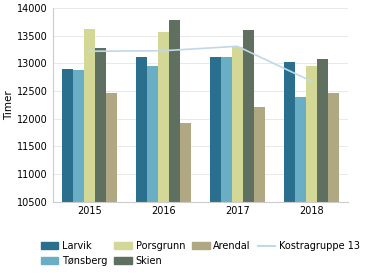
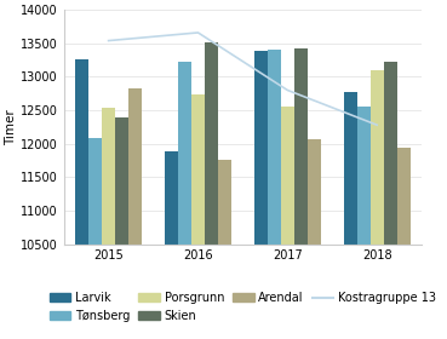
Larvik/2015: 12890 -> 13260
Tønsberg/2015: 12880 -> 12080
Porsgrunn/2015: 13620 -> 12540
Kostragruppe 13/2015: 13220 -> 13540
Skien/2015: 13280 -> 12400
Arendal/2015: 12460 -> 12820
Larvik/2016: 13120 -> 11880
Tønsberg/2016: 12950 -> 13220
Porsgrunn/2016: 13560 -> 12740
Kostragruppe 13/2016: 13230 -> 13660
Skien/2016: 13780 -> 13520
Arendal/2016: 11920 -> 11760
Larvik/2017: 13110 -> 13380
Tønsberg/2017: 13120 -> 13400
Porsgrunn/2017: 13300 -> 12560
Kostragruppe 13/2017: 13310 -> 12800
Skien/2017: 13600 -> 13420
Arendal/2017: 12220 -> 12060
Larvik/2018: 13030 -> 12780
Tønsberg/2018: 12390 -> 12560
Porsgrunn/2018: 12950 -> 13100
Kostragruppe 13/2018: 12680 -> 12280
Skien/2018: 13080 -> 13220
Arendal/2018: 12460 -> 11940
